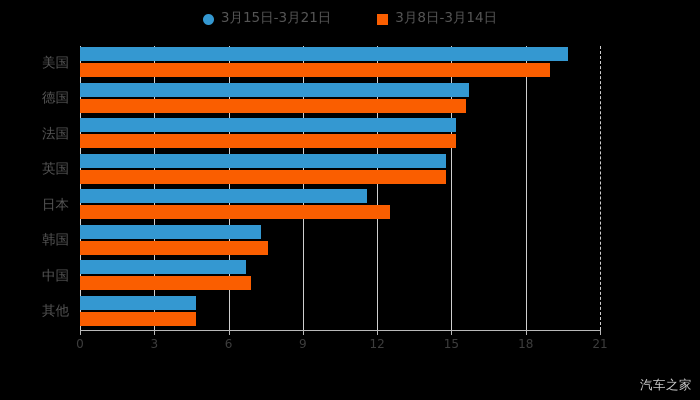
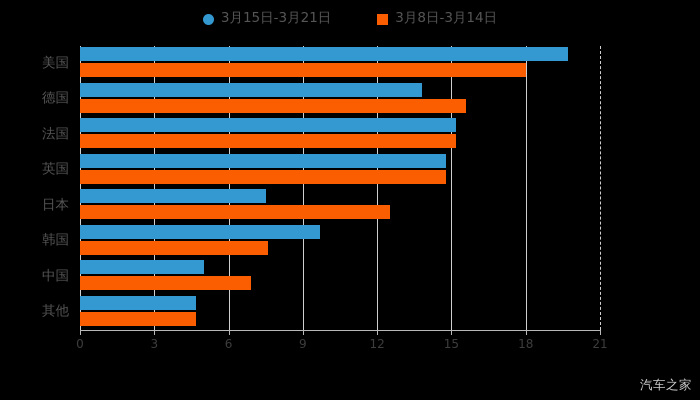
3月8日-3月14日/美国: 19.0 -> 18.0
3月15日-3月21日/德国: 15.7 -> 13.8
3月15日-3月21日/日本: 11.6 -> 7.5
3月15日-3月21日/韩国: 7.3 -> 9.7
3月15日-3月21日/中国: 6.7 -> 5.0
